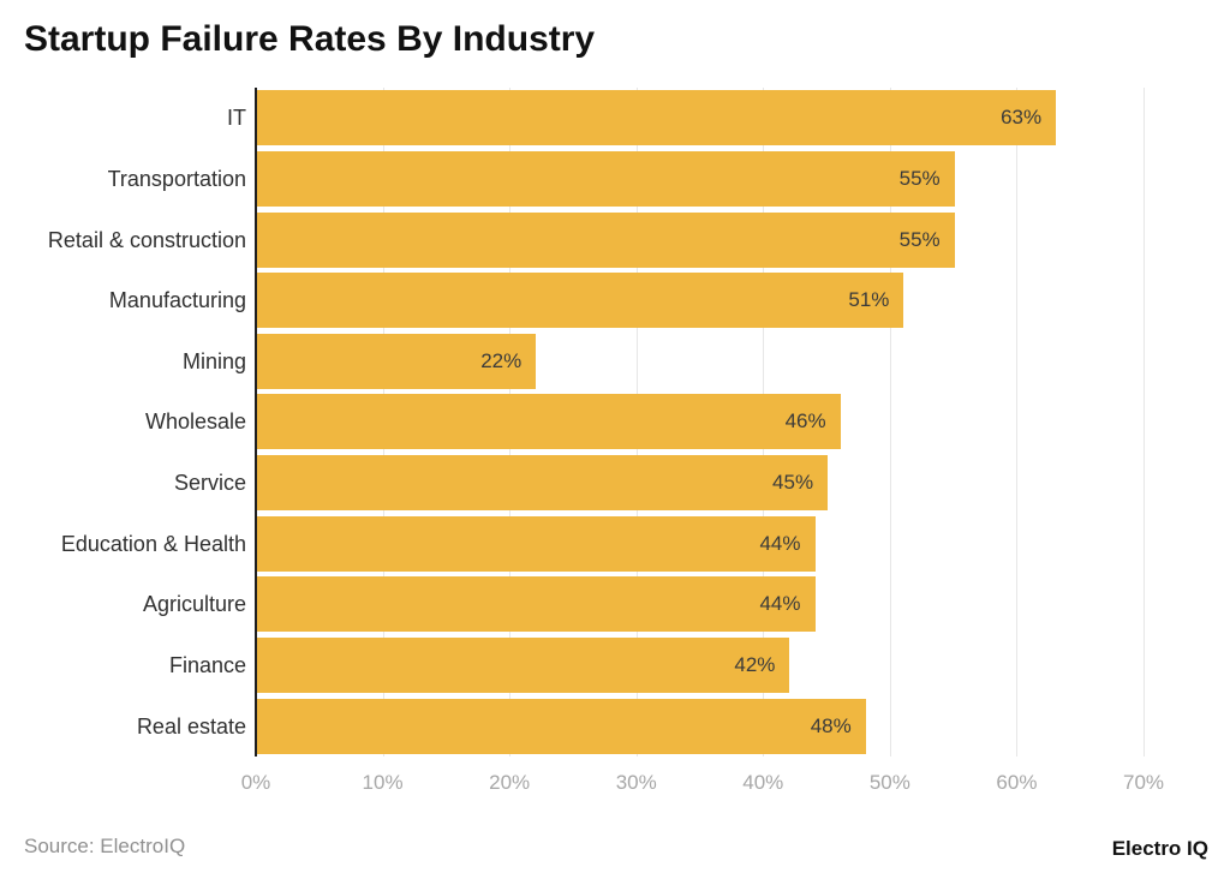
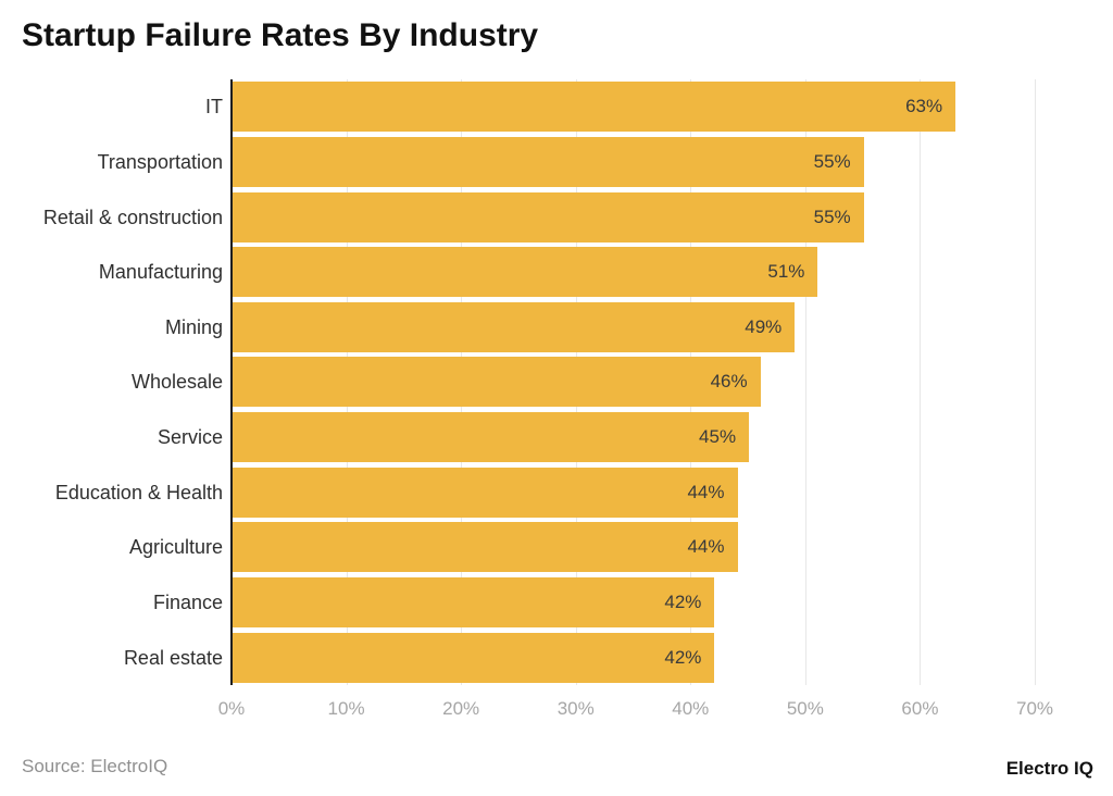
Mining: 22% -> 49%
Real estate: 48% -> 42%
